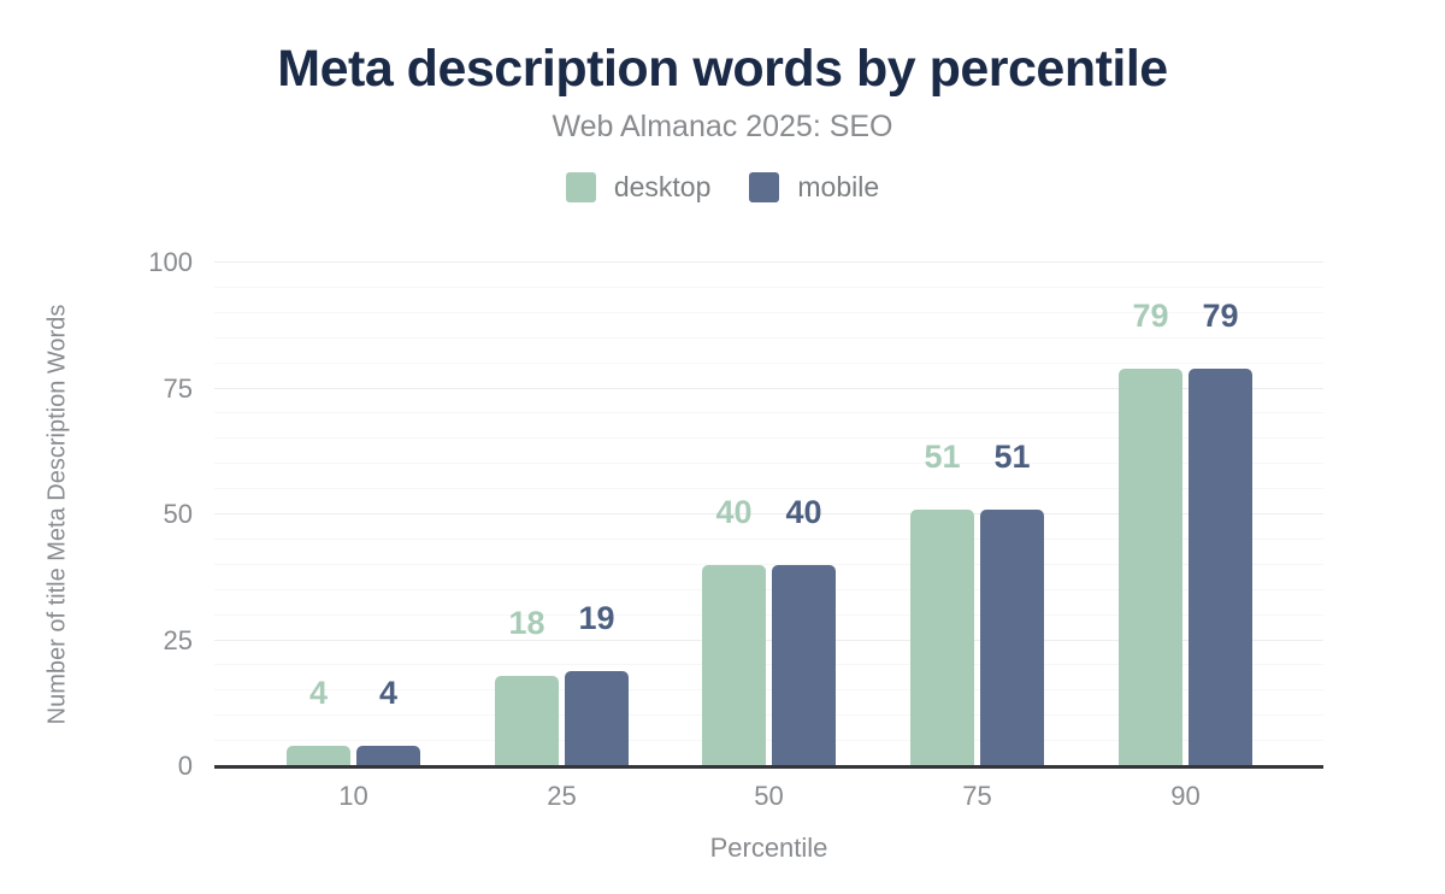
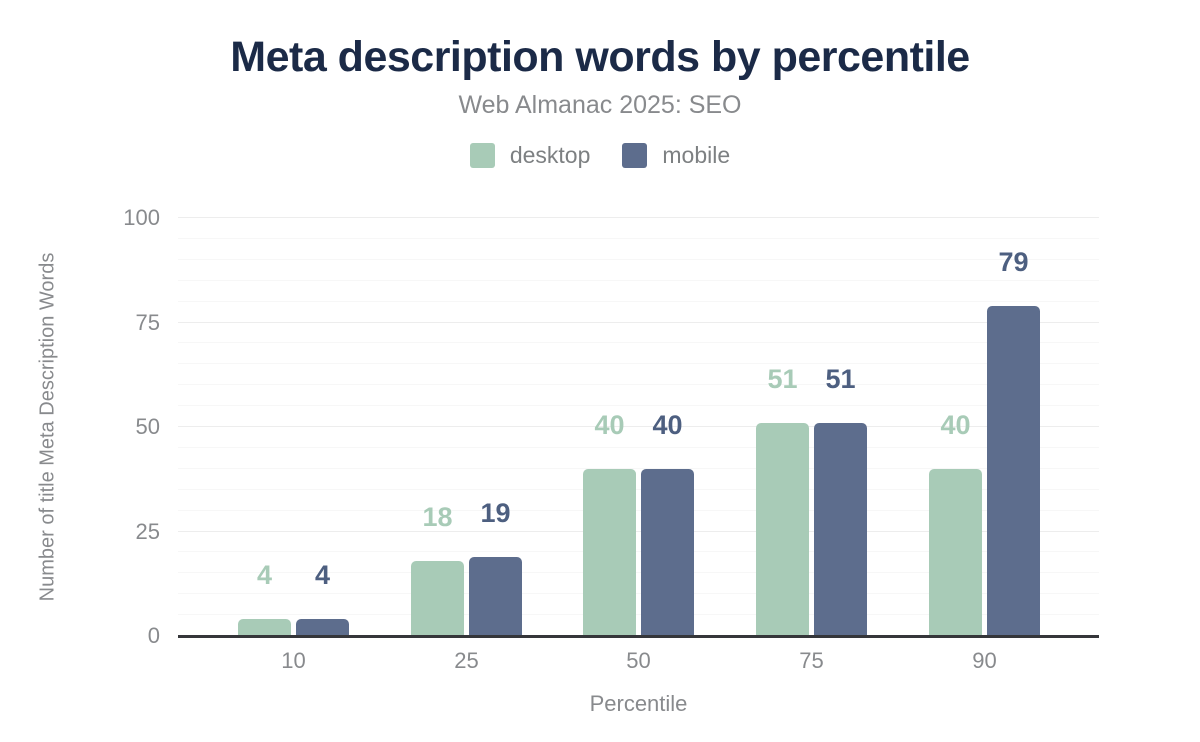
desktop/90: 79 -> 40
